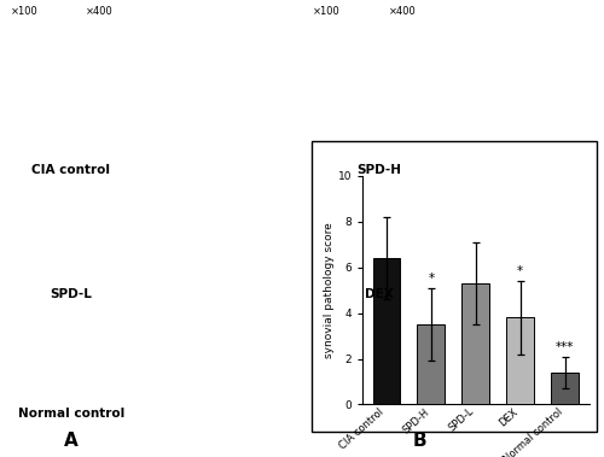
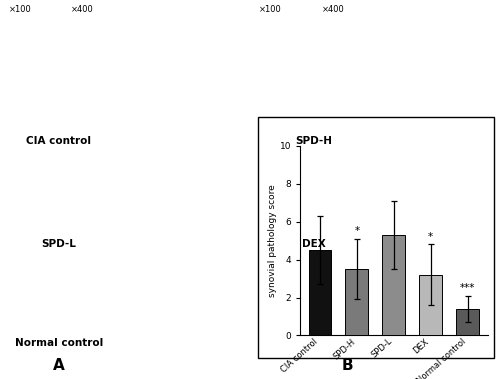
CIA control: 6.4 -> 4.5
DEX: 3.8 -> 3.2
